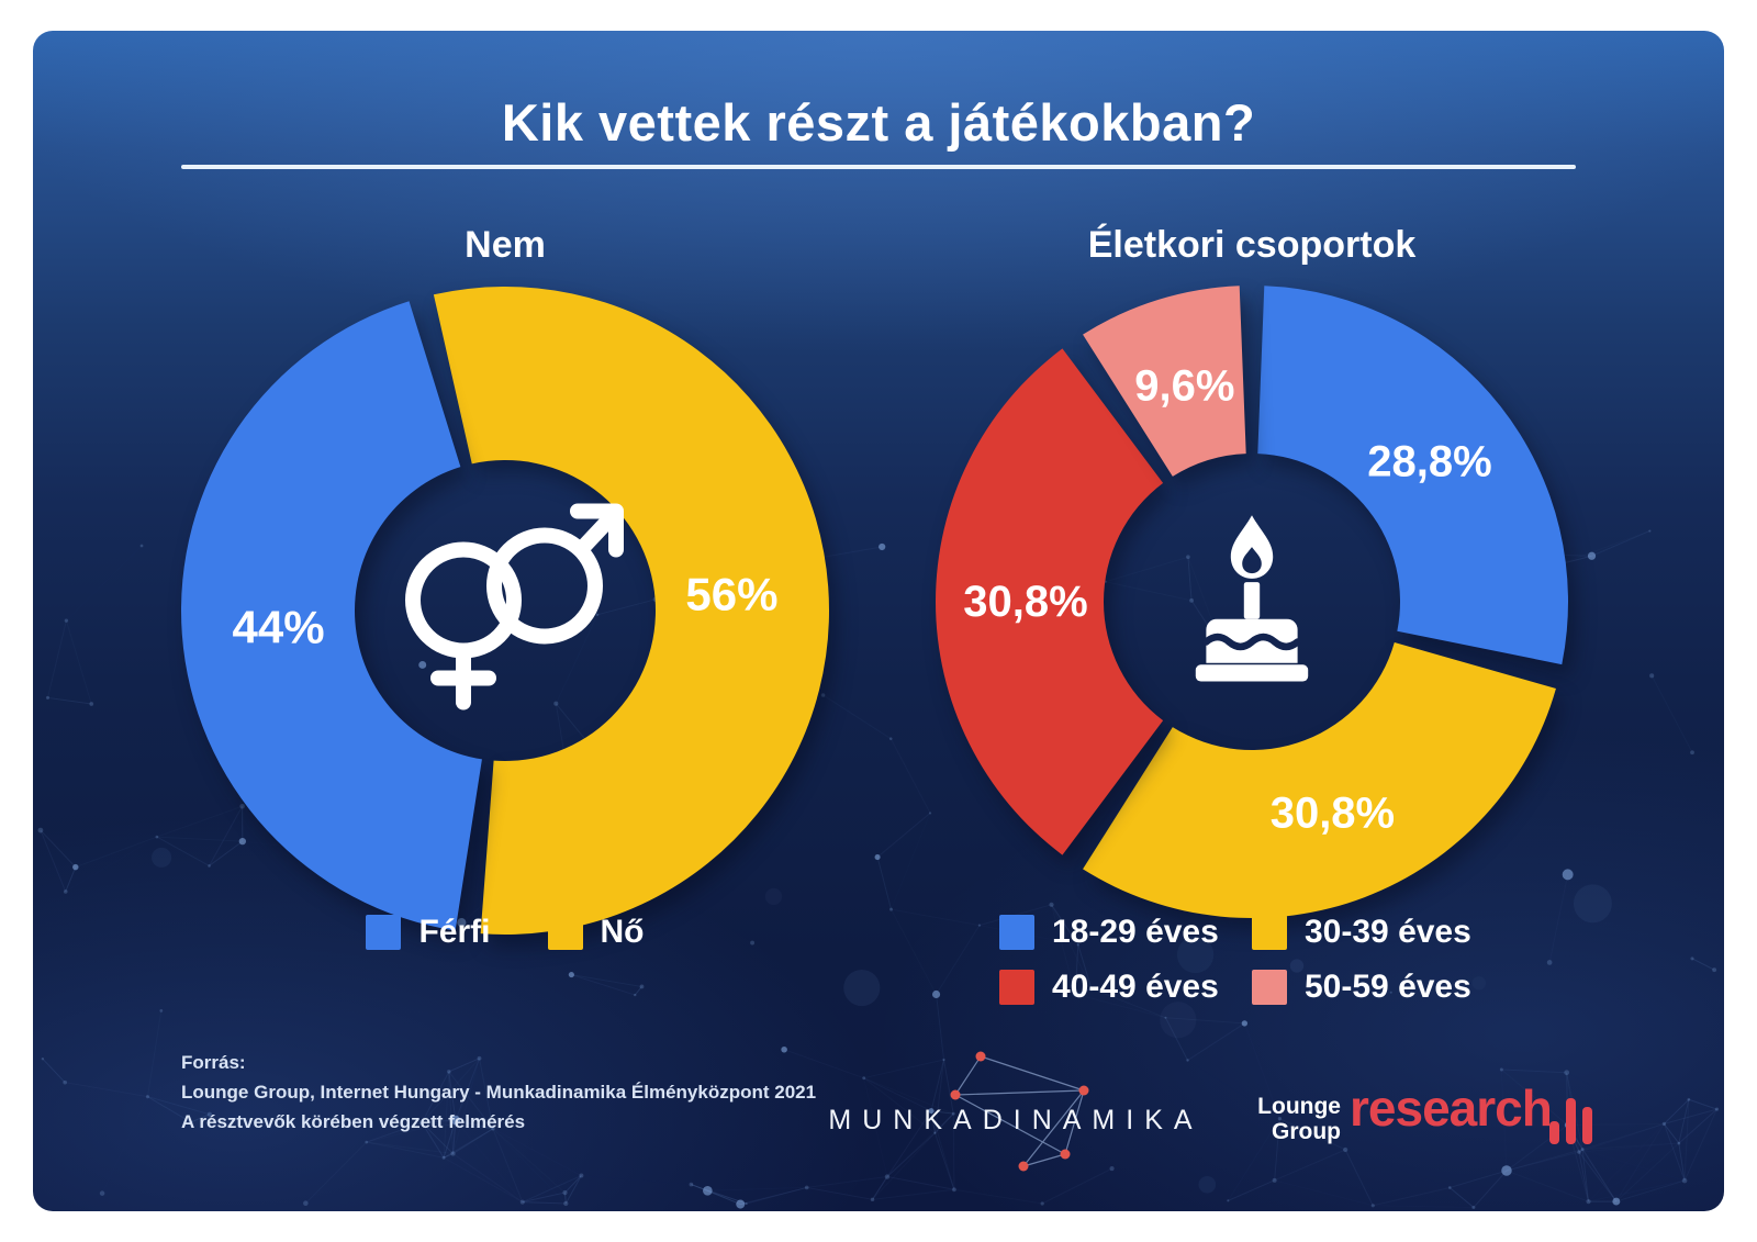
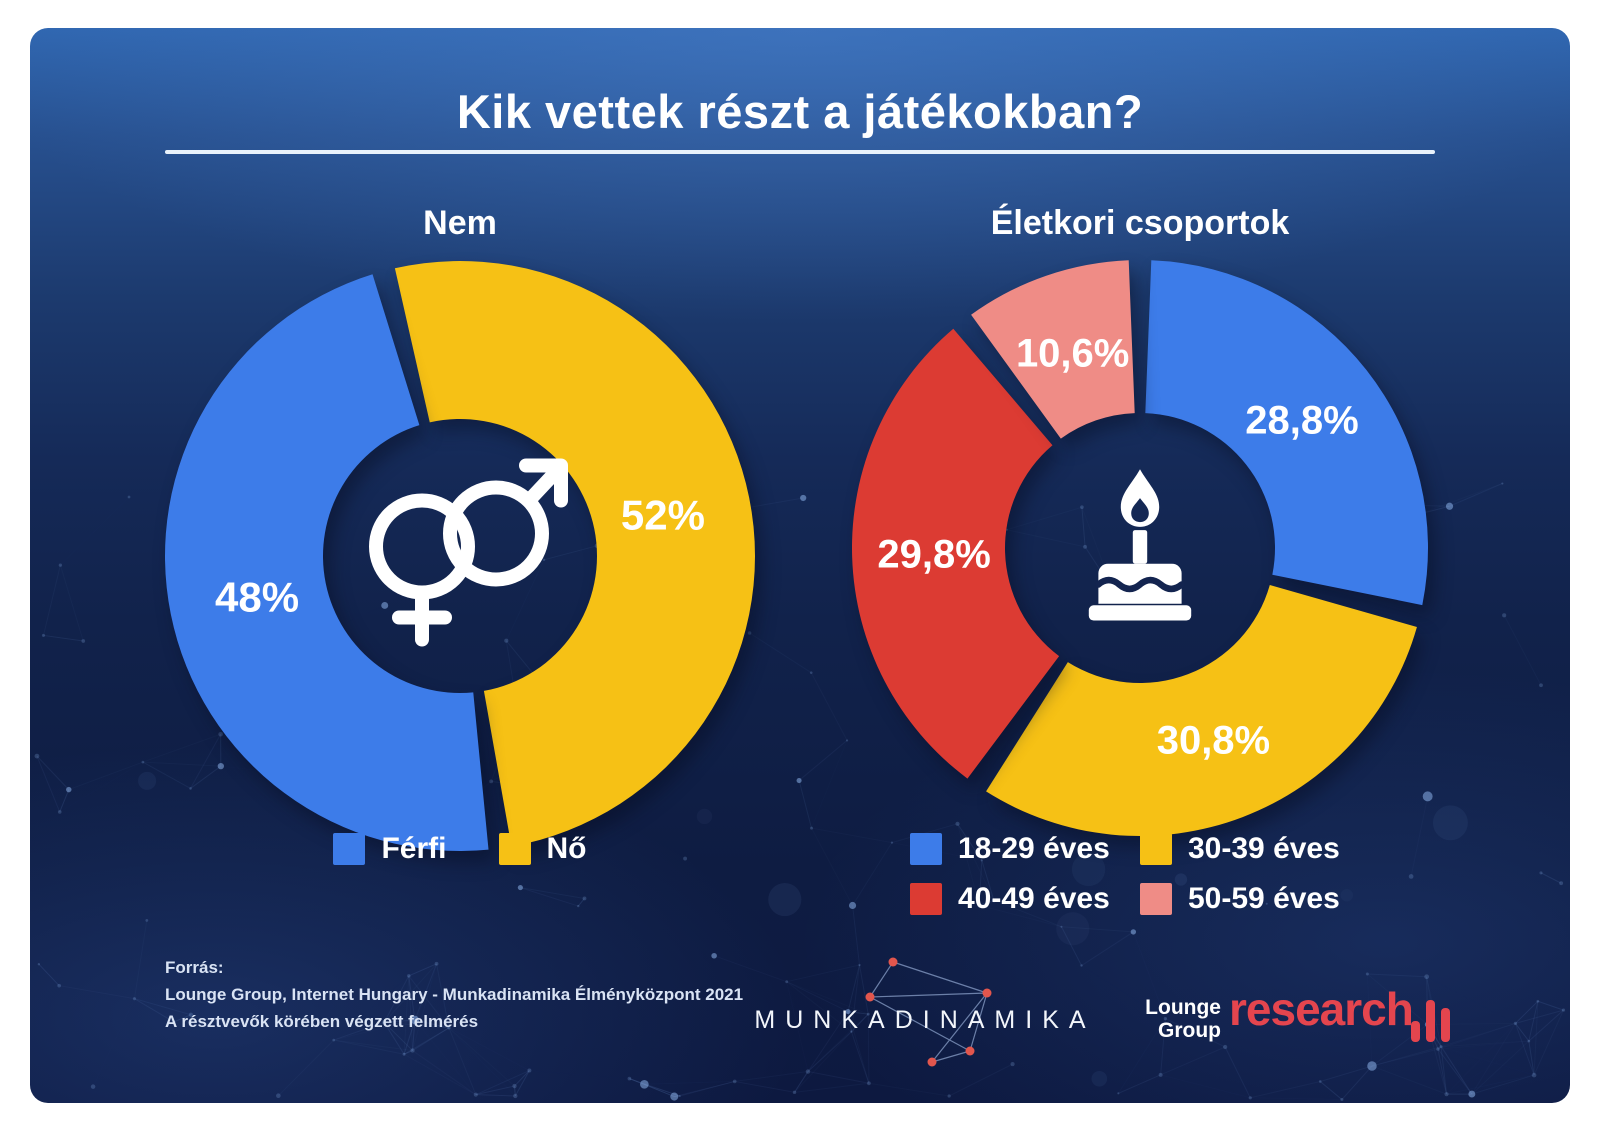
Nem/Nő: 56% -> 52%
Nem/Férfi: 44% -> 48%
Életkori csoportok/40-49 éves: 30,8% -> 29,8%
Életkori csoportok/50-59 éves: 9,6% -> 10,6%
